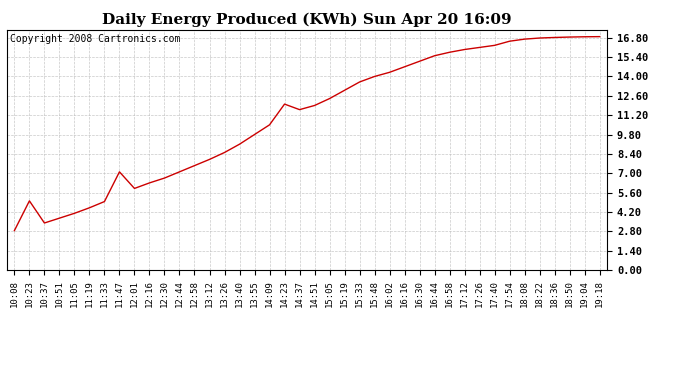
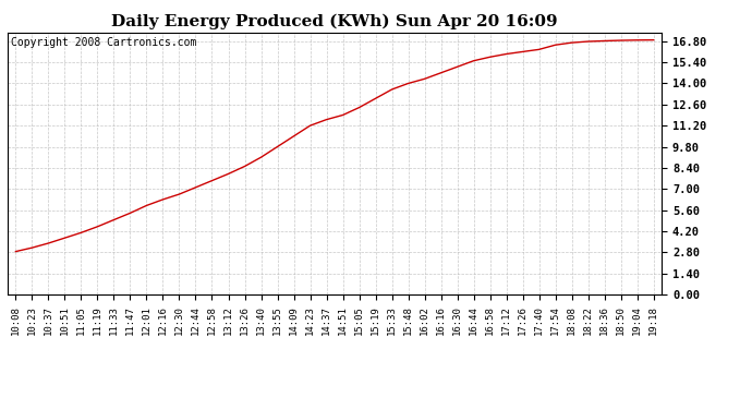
10:23: 5.0 -> 3.1
11:47: 7.1 -> 5.4
14:23: 12.0 -> 11.2
